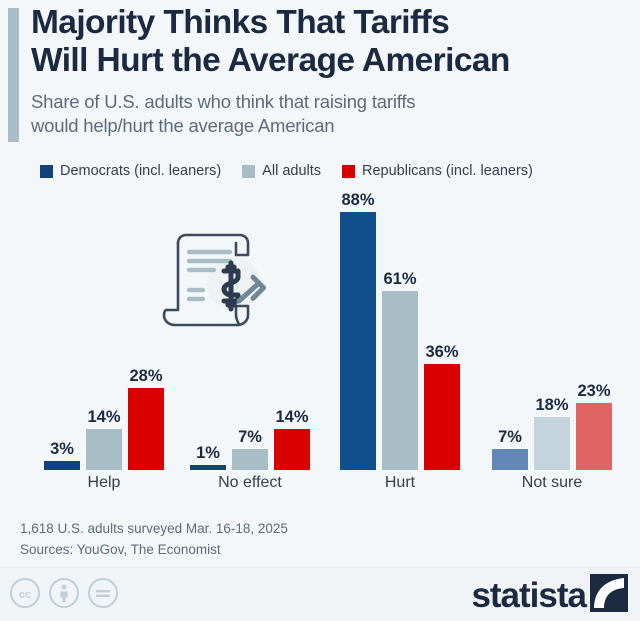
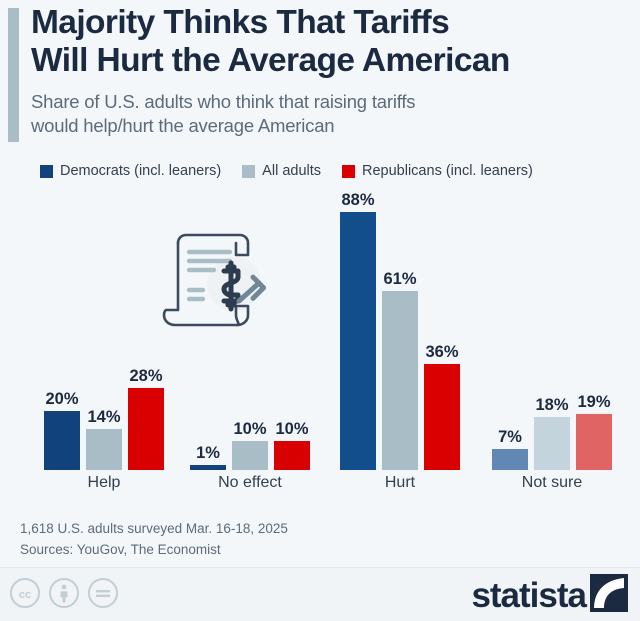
Democrats (incl. leaners)/Help: 3% -> 20%
All adults/No effect: 7% -> 10%
Republicans (incl. leaners)/No effect: 14% -> 10%
Republicans (incl. leaners)/Not sure: 23% -> 19%
